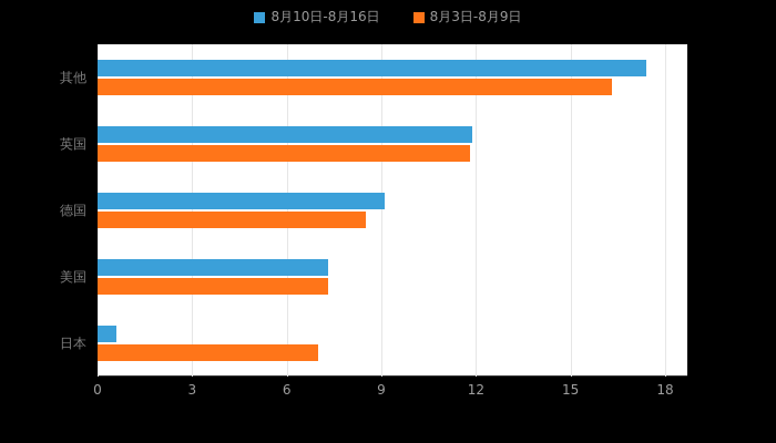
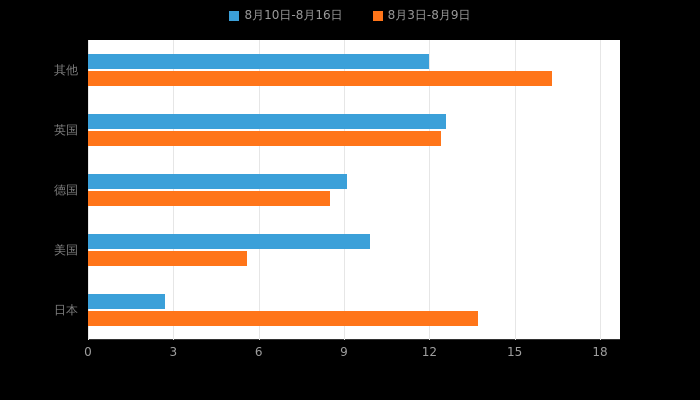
8月10日-8月16日/其他: 17.4 -> 12.0
8月10日-8月16日/英国: 11.9 -> 12.6
8月3日-8月9日/英国: 11.8 -> 12.4
8月10日-8月16日/美国: 7.3 -> 9.9
8月3日-8月9日/美国: 7.3 -> 5.6
8月10日-8月16日/日本: 0.6 -> 2.7
8月3日-8月9日/日本: 7.0 -> 13.7
